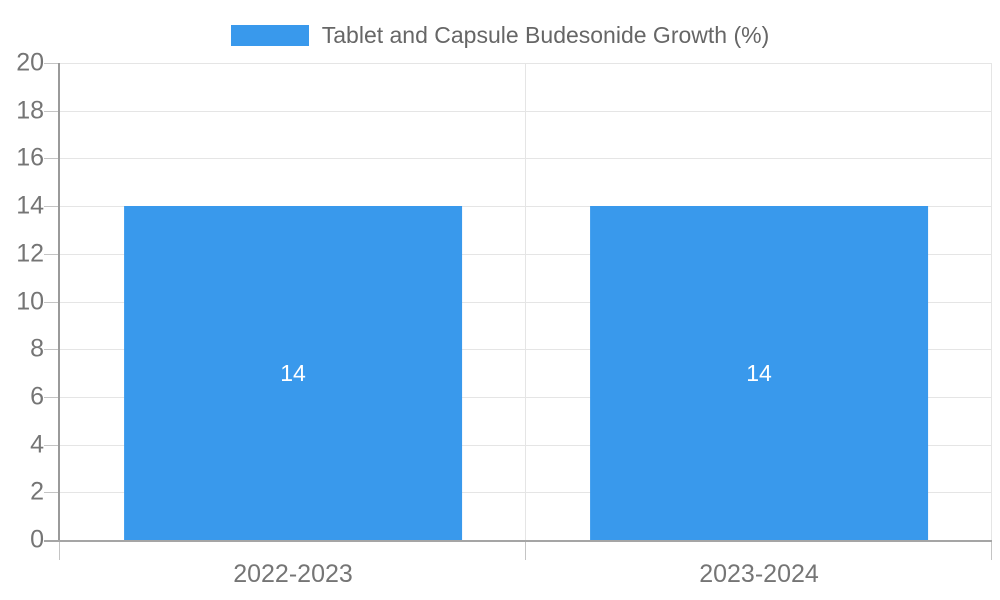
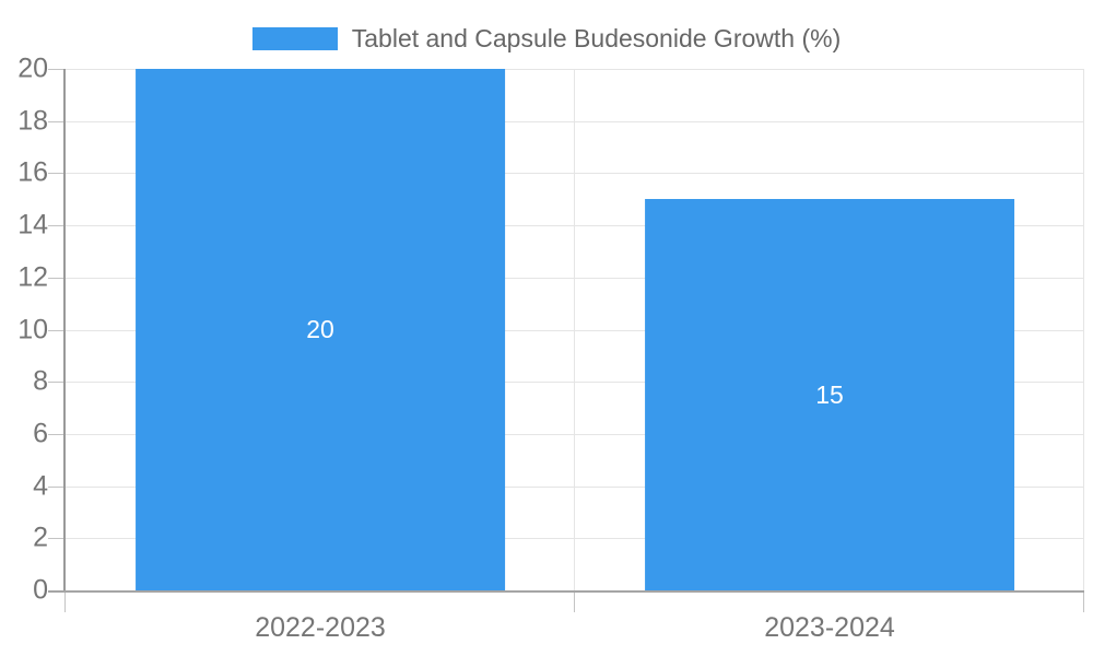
2022-2023: 14 -> 20
2023-2024: 14 -> 15
